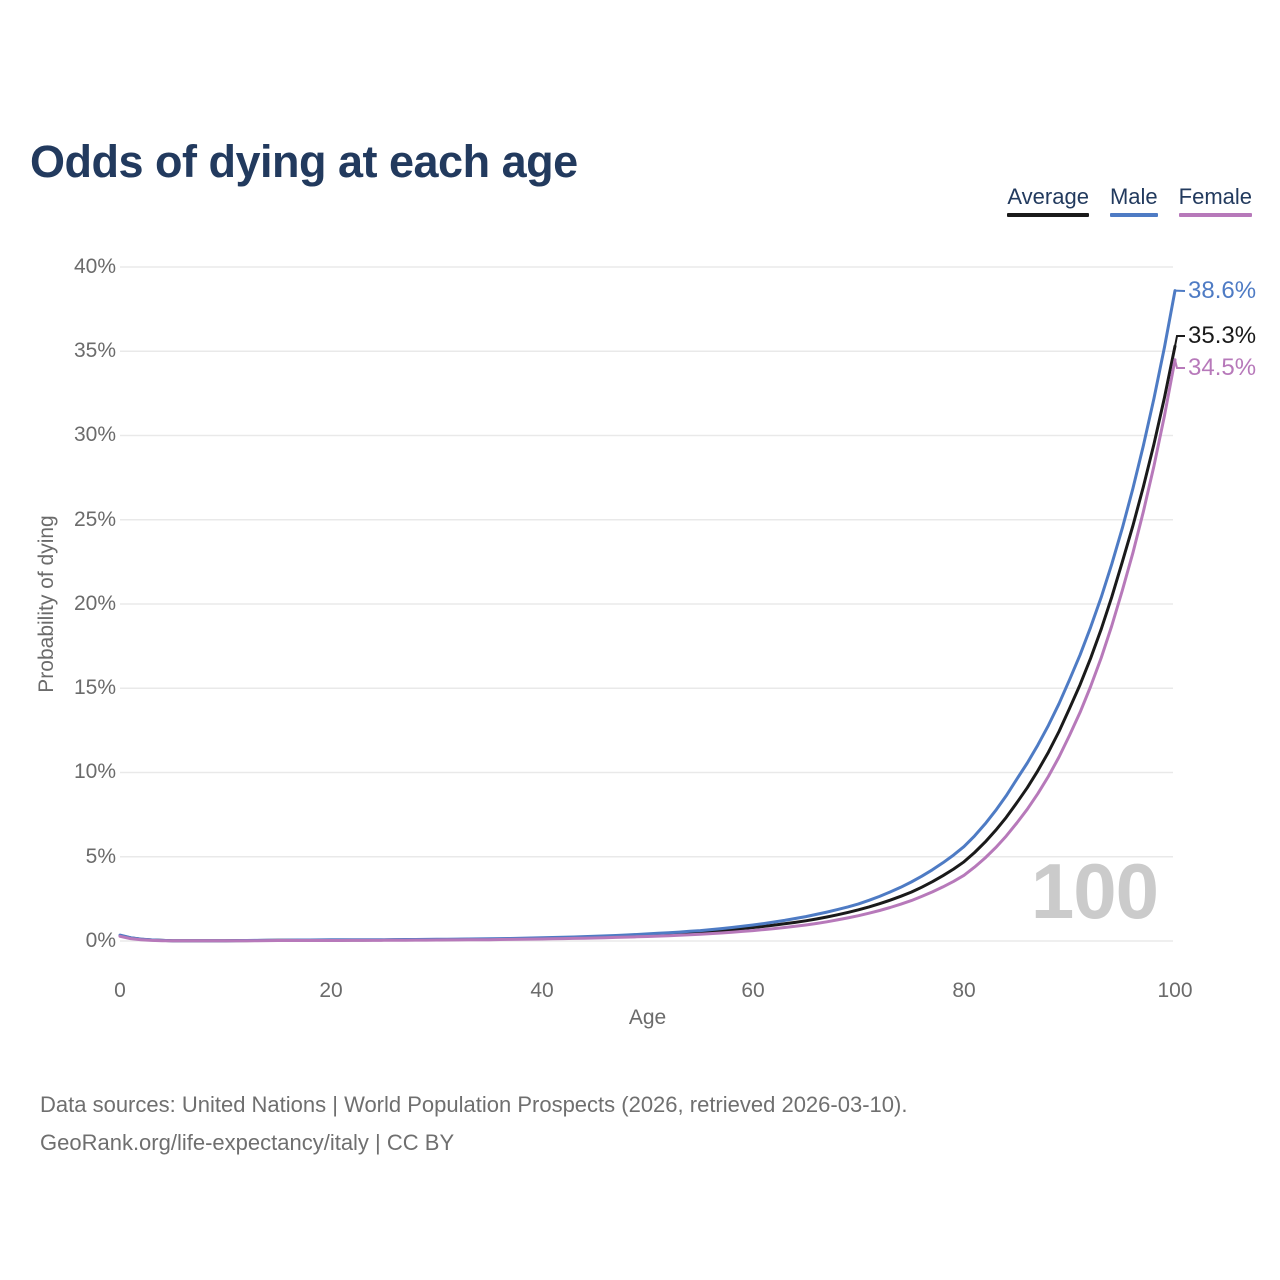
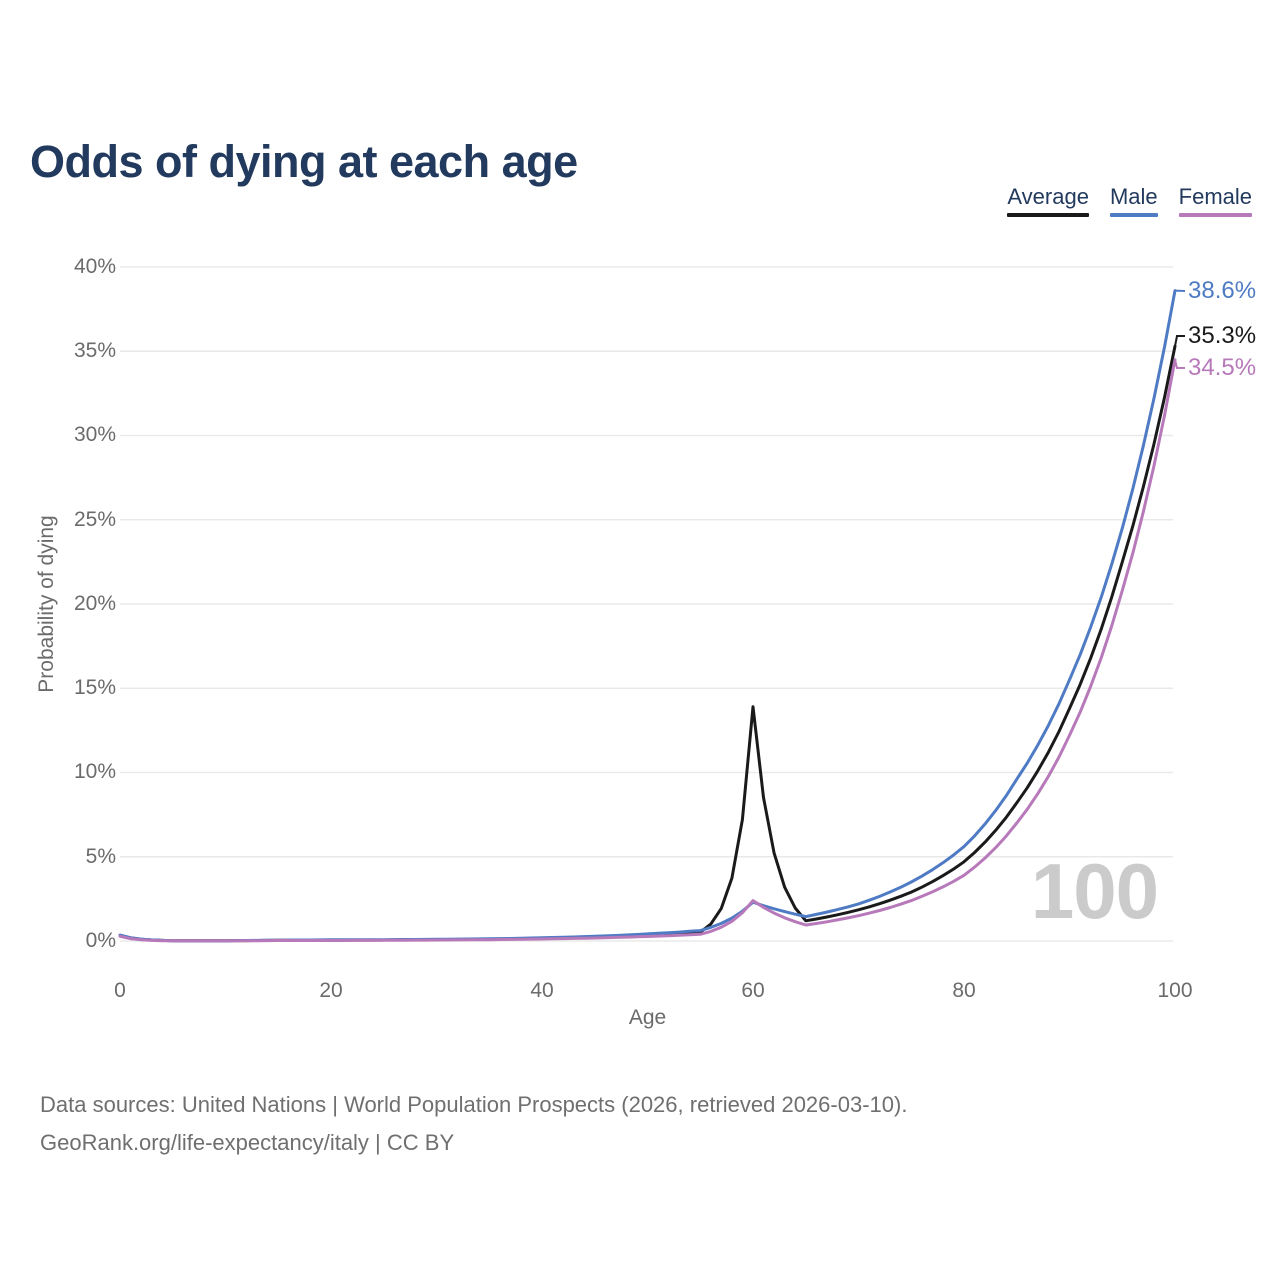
Average/60: 0.8% -> 13.9%
Male/60: 0.9% -> 2.3%
Female/60: 0.6% -> 2.4%
